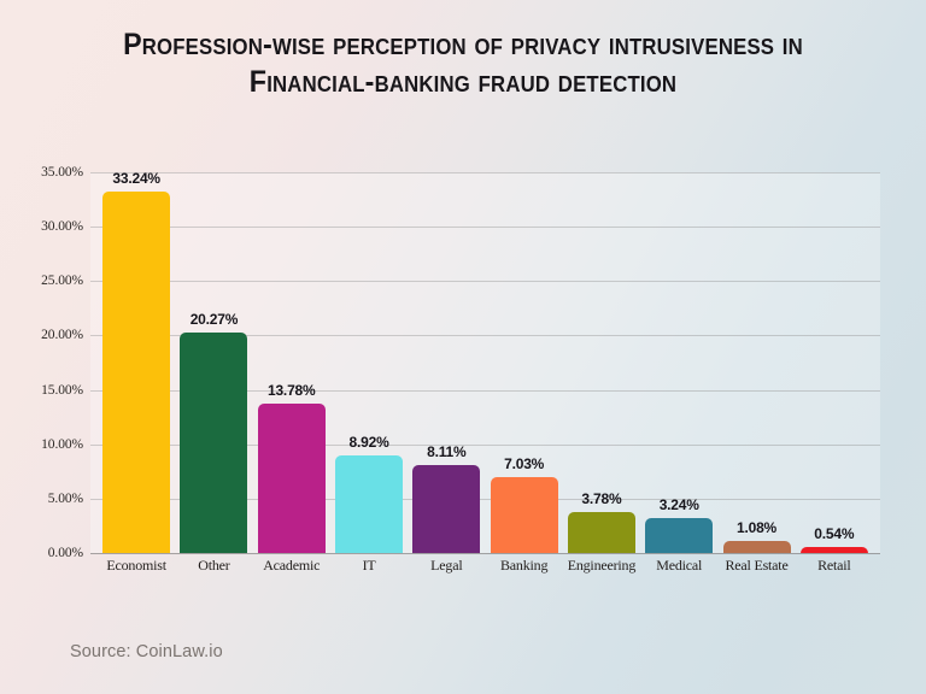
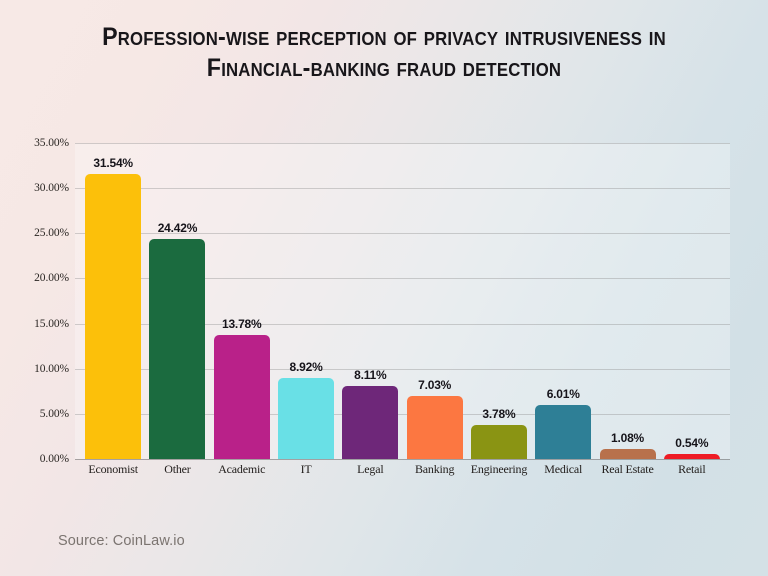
Economist: 33.24% -> 31.54%
Other: 20.27% -> 24.42%
Medical: 3.24% -> 6.01%
